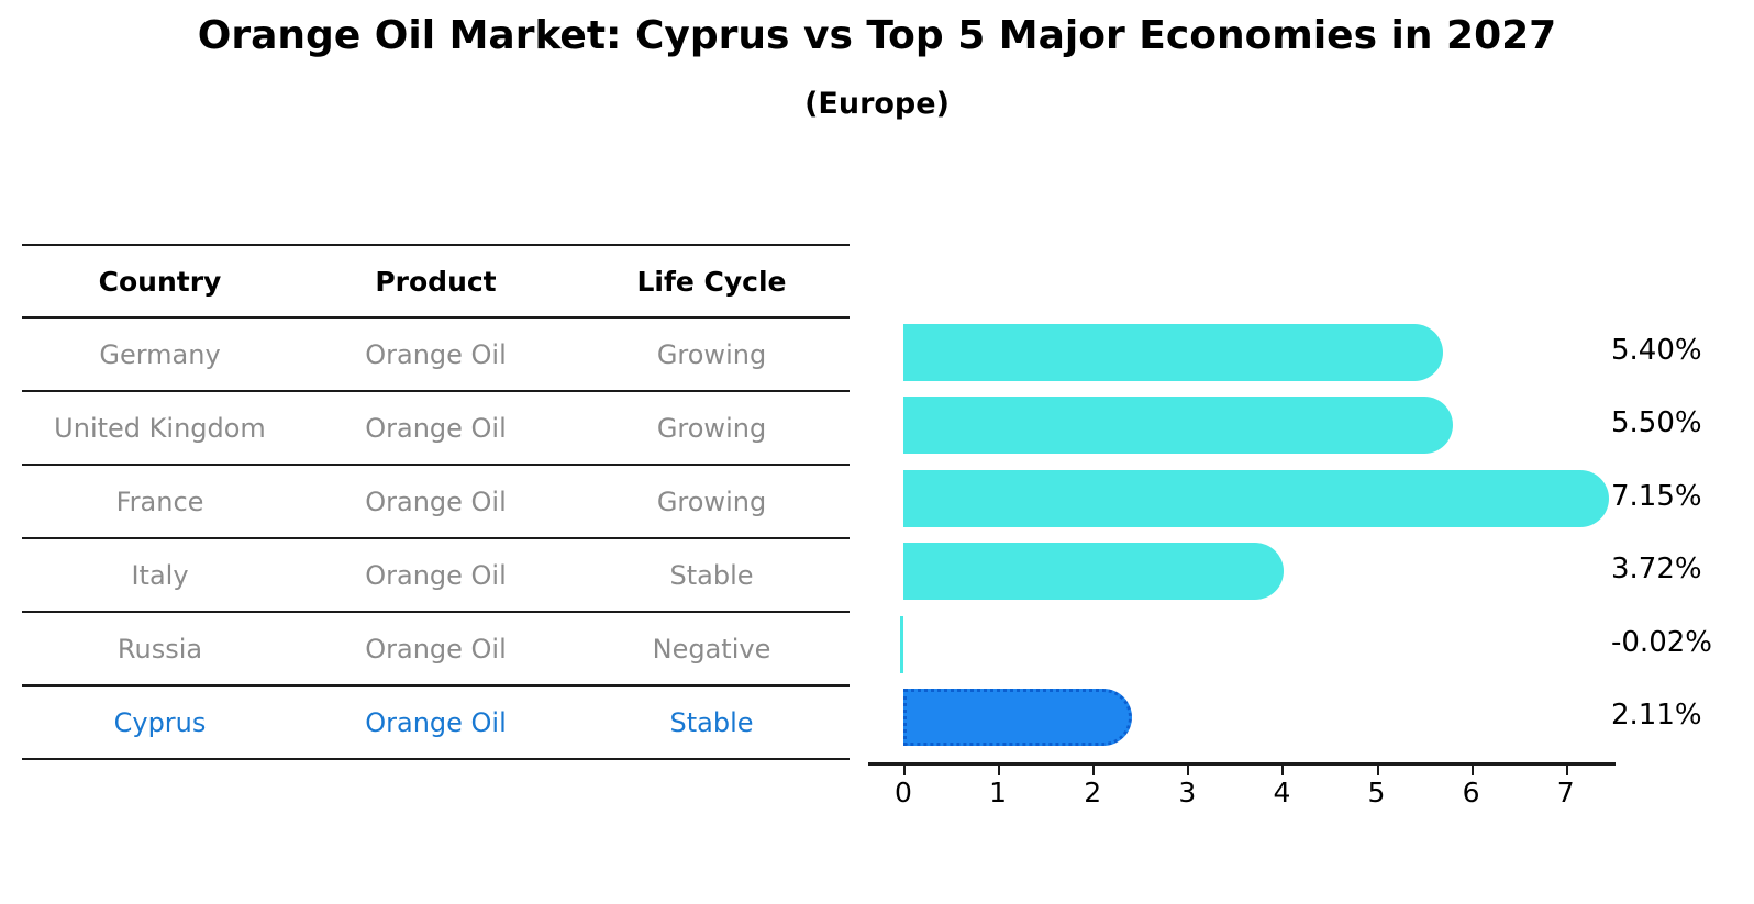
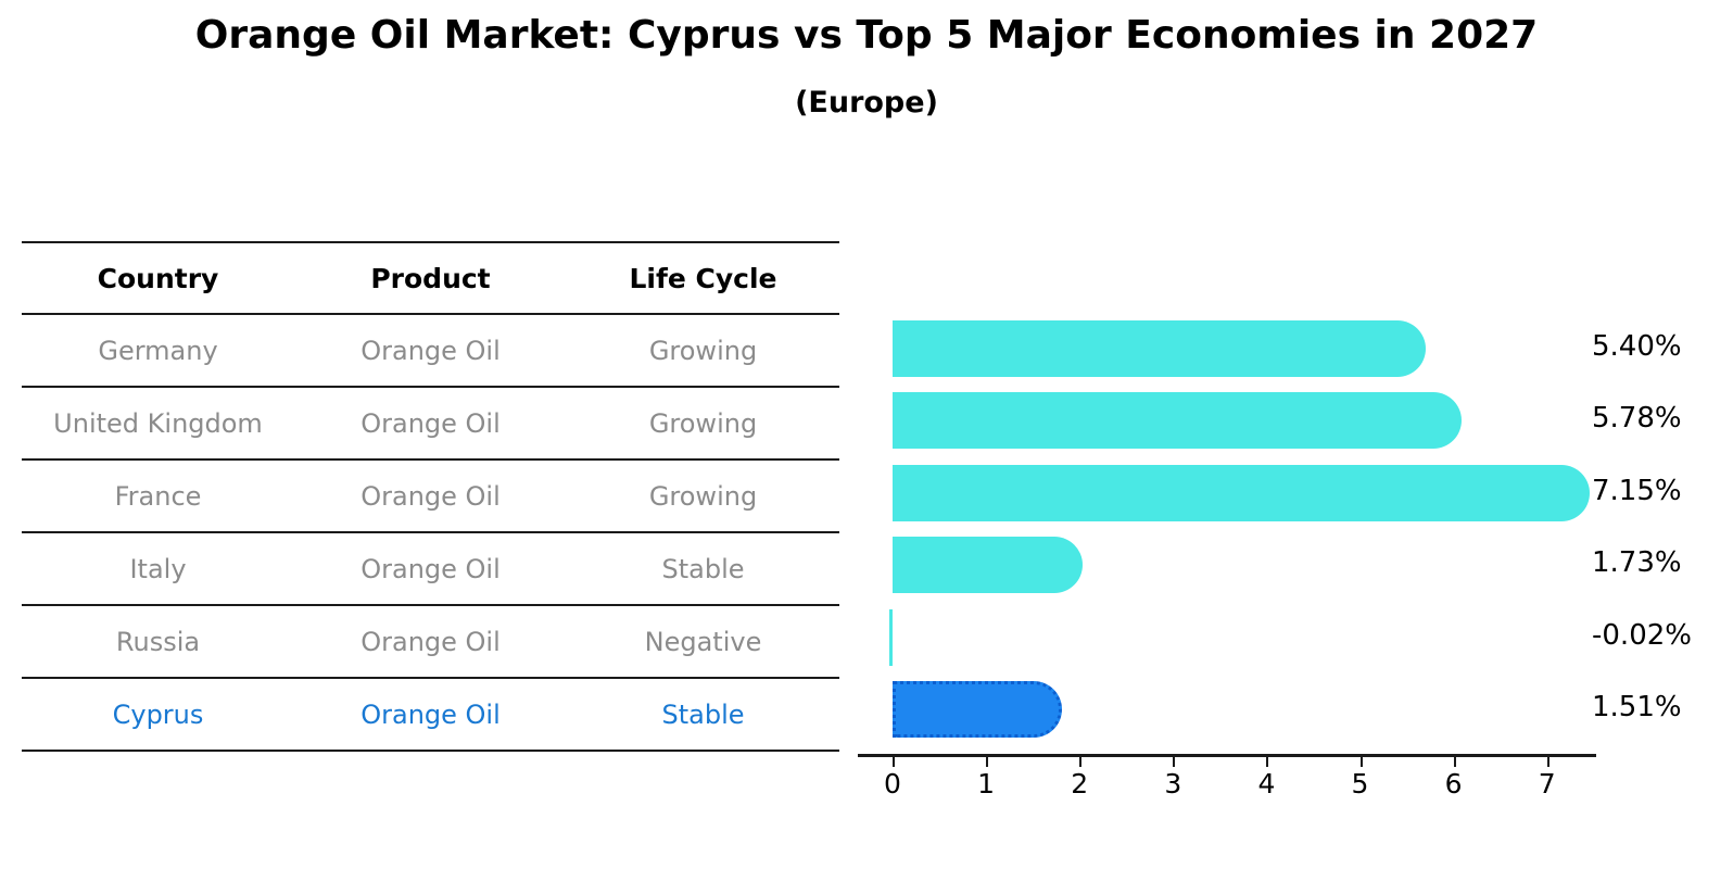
United Kingdom: 5.50% -> 5.78%
Italy: 3.72% -> 1.73%
Cyprus: 2.11% -> 1.51%
